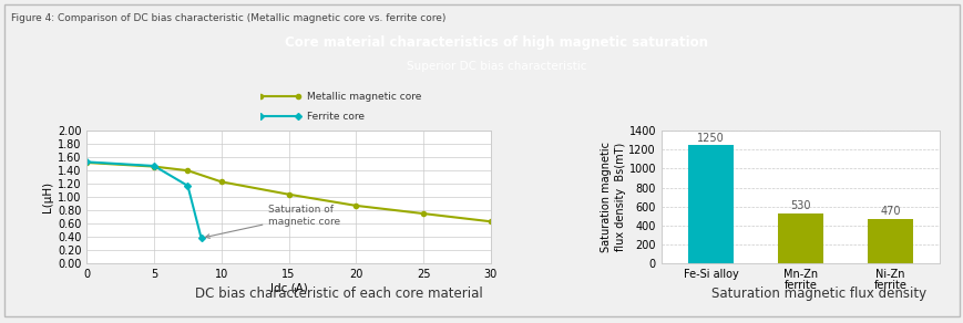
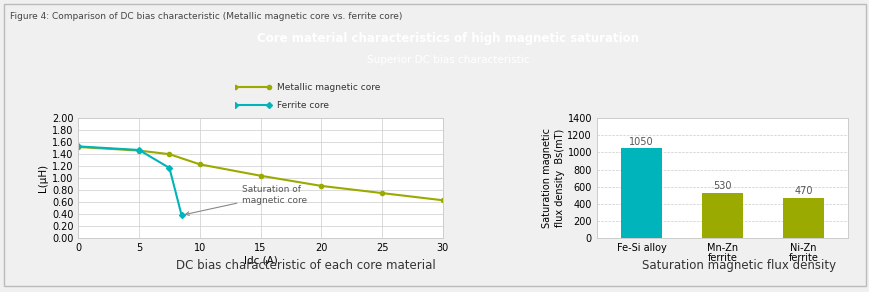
Fe-Si alloy: 1250 -> 1050
